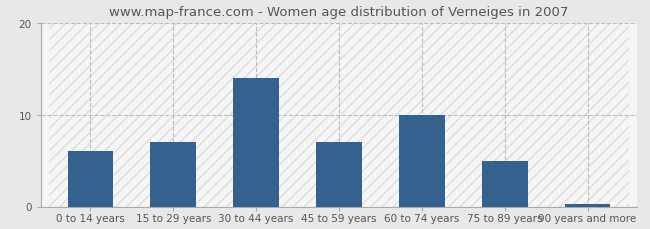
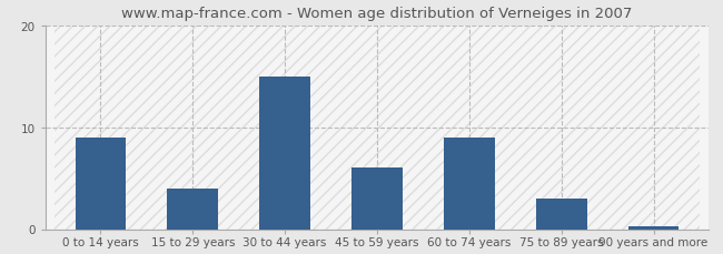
0 to 14 years: 6.0 -> 9.0
15 to 29 years: 7.0 -> 4.0
30 to 44 years: 14.0 -> 15.0
45 to 59 years: 7.0 -> 6.0
60 to 74 years: 10.0 -> 9.0
75 to 89 years: 5.0 -> 3.0
